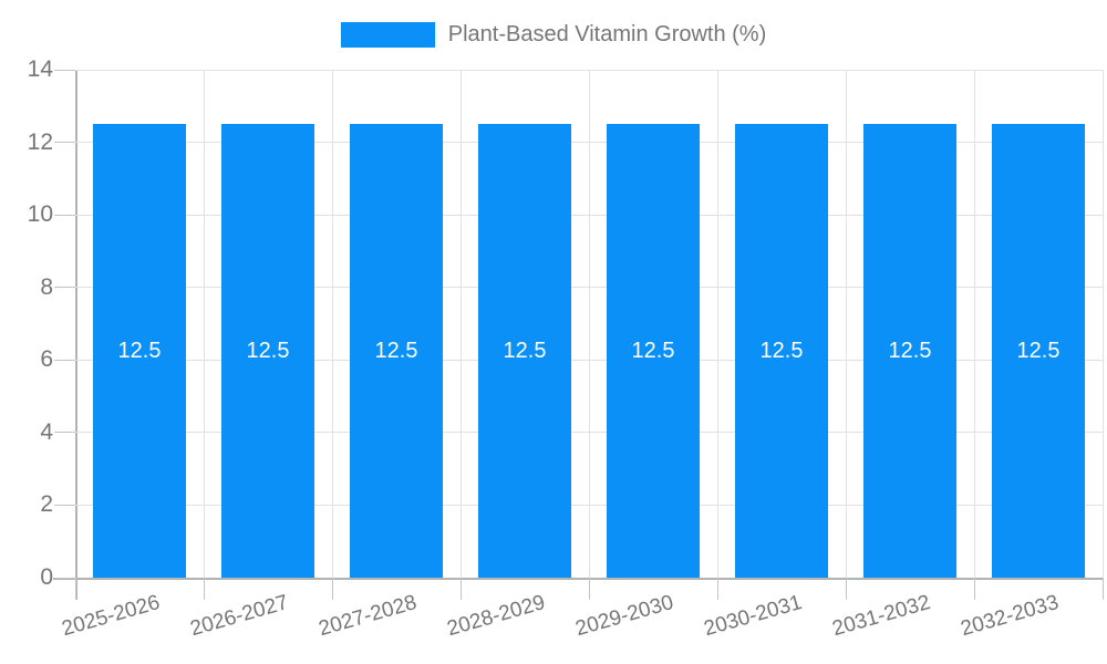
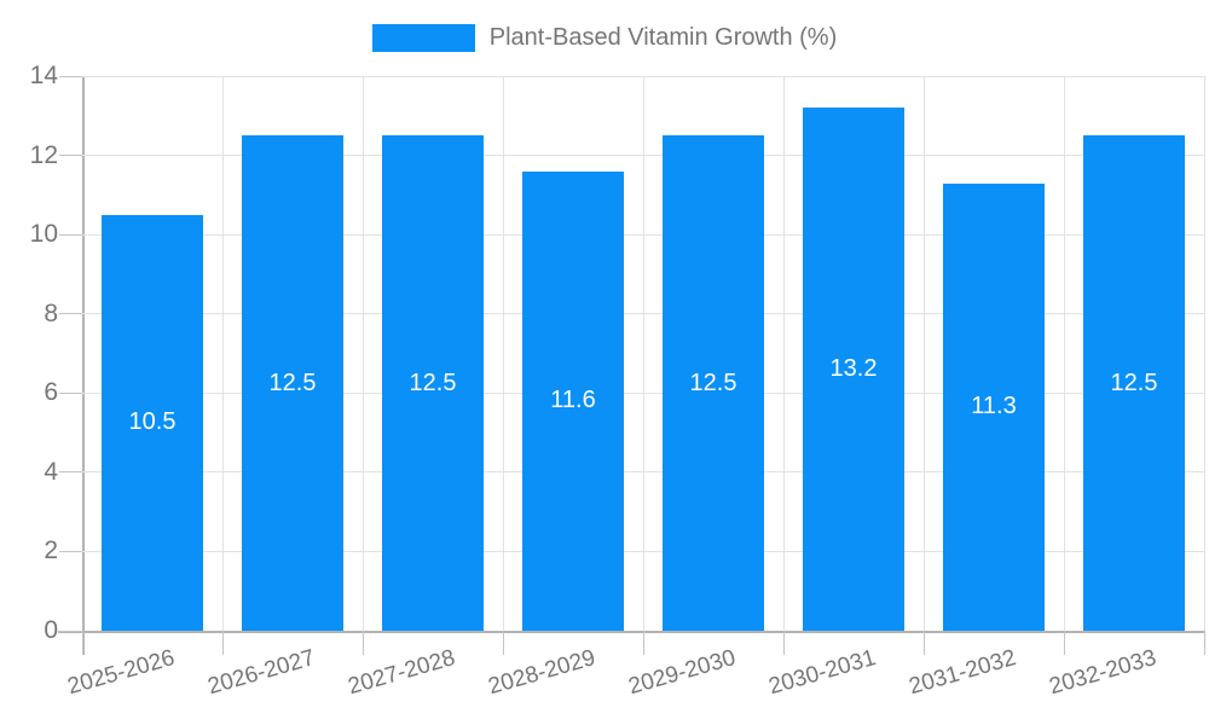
2025-2026: 12.5 -> 10.5
2028-2029: 12.5 -> 11.6
2030-2031: 12.5 -> 13.2
2031-2032: 12.5 -> 11.3
